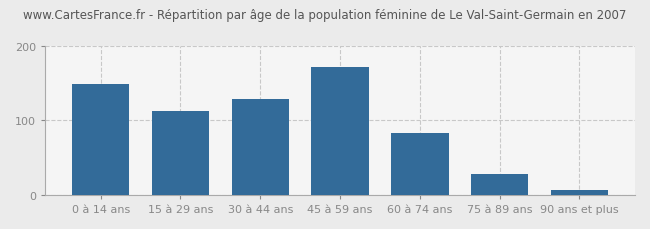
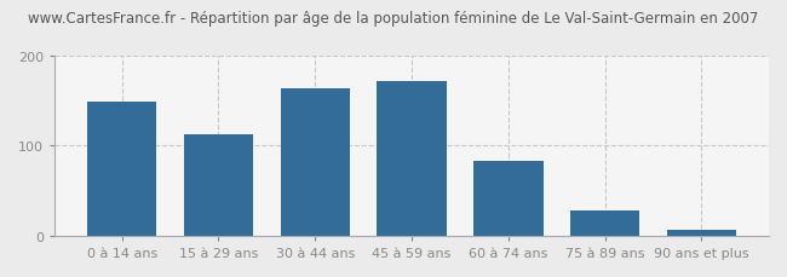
30 à 44 ans: 128 -> 163
